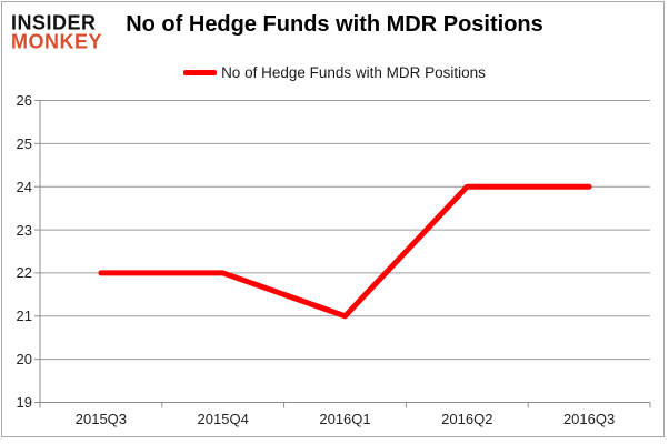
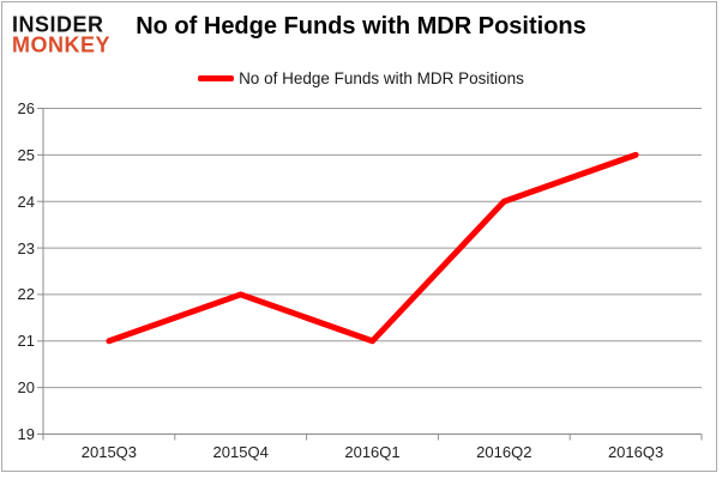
2015Q3: 22 -> 21
2016Q3: 24 -> 25
